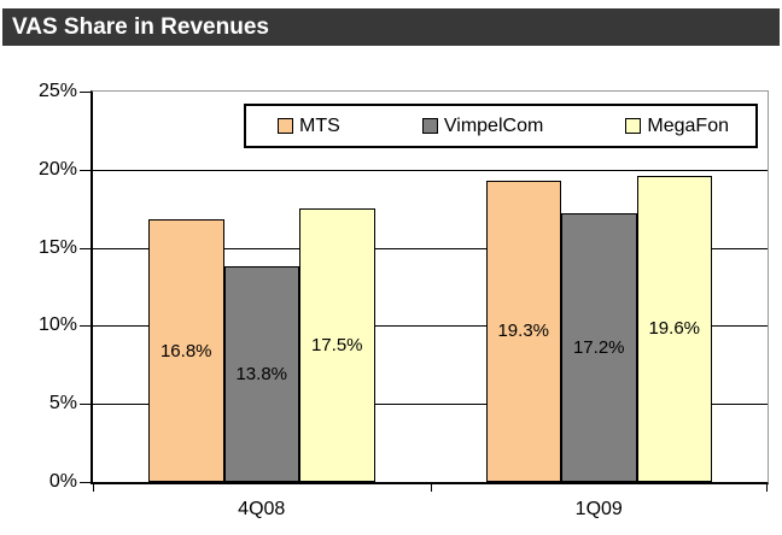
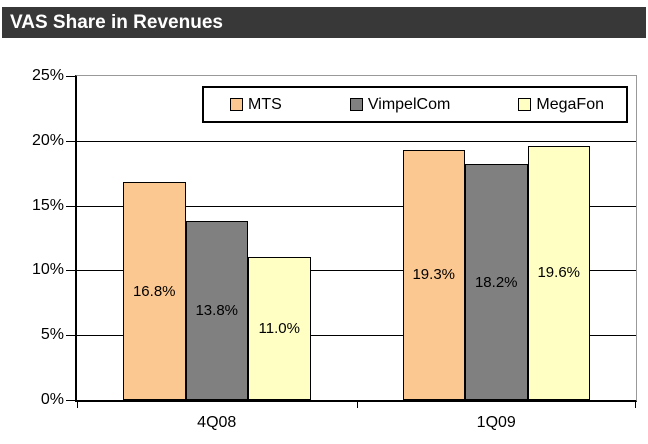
MegaFon/4Q08: 17.5% -> 11.0%
VimpelCom/1Q09: 17.2% -> 18.2%
